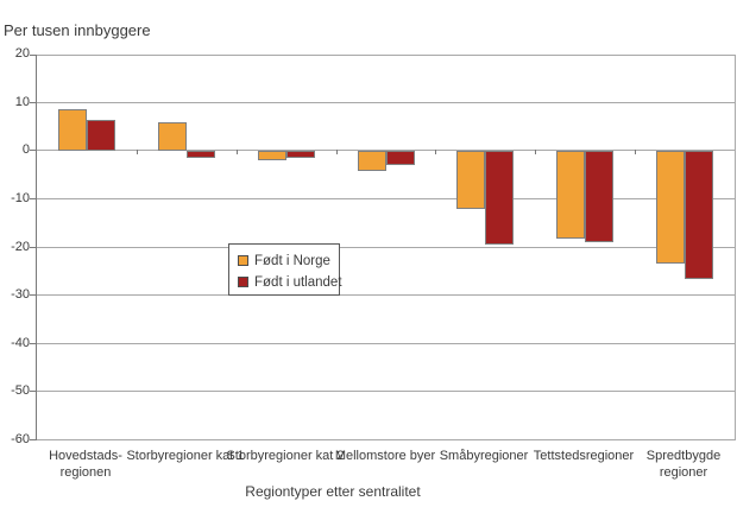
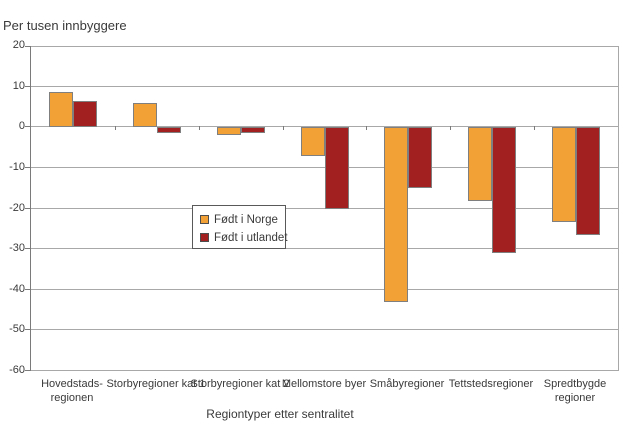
Født i Norge/Mellomstore byer: -4 -> -7
Født i utlandet/Mellomstore byer: -3 -> -20
Født i Norge/Småbyregioner: -12 -> -43
Født i utlandet/Småbyregioner: -19 -> -15
Født i utlandet/Tettstedsregioner: -19 -> -31
